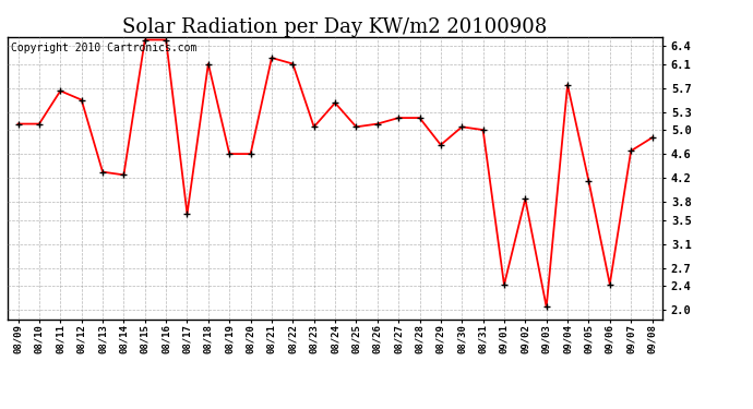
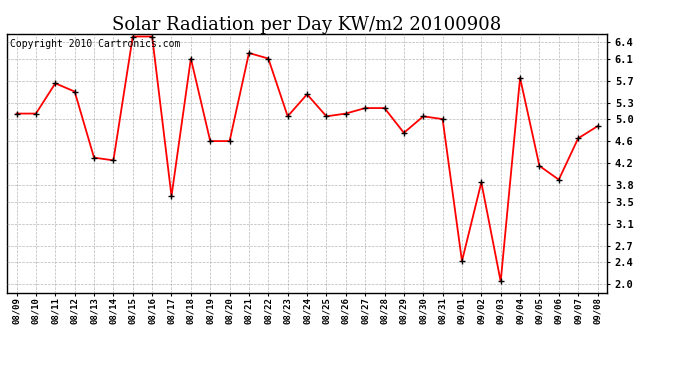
09/06: 2.43 -> 3.90
